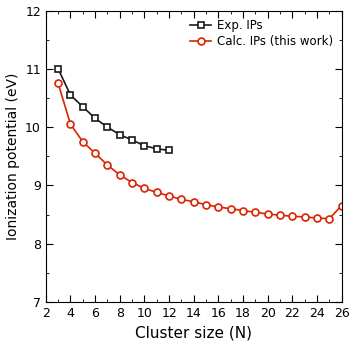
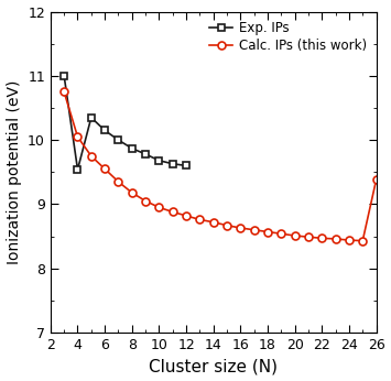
Exp. IPs/4: 10.55 -> 9.54
Calc. IPs (this work)/26: 8.65 -> 9.38
